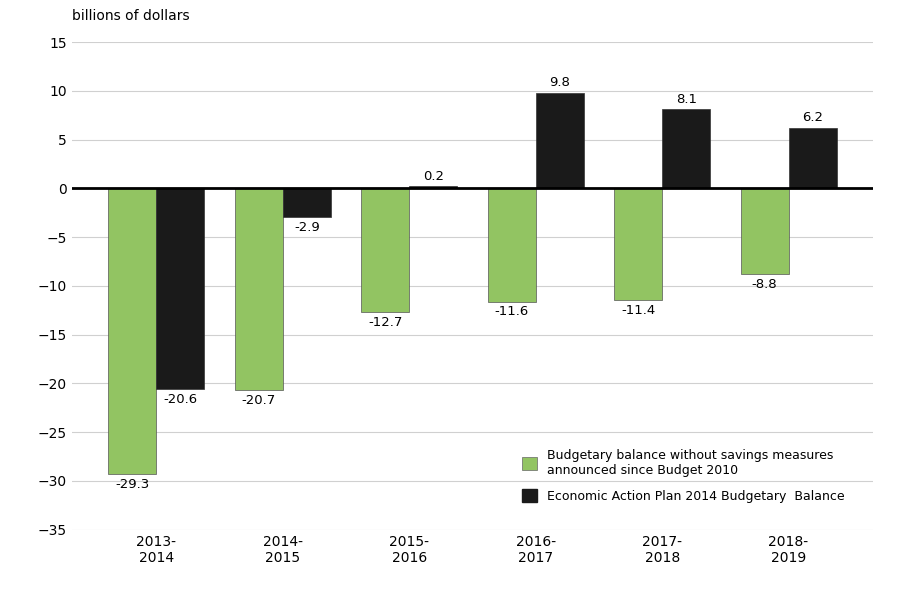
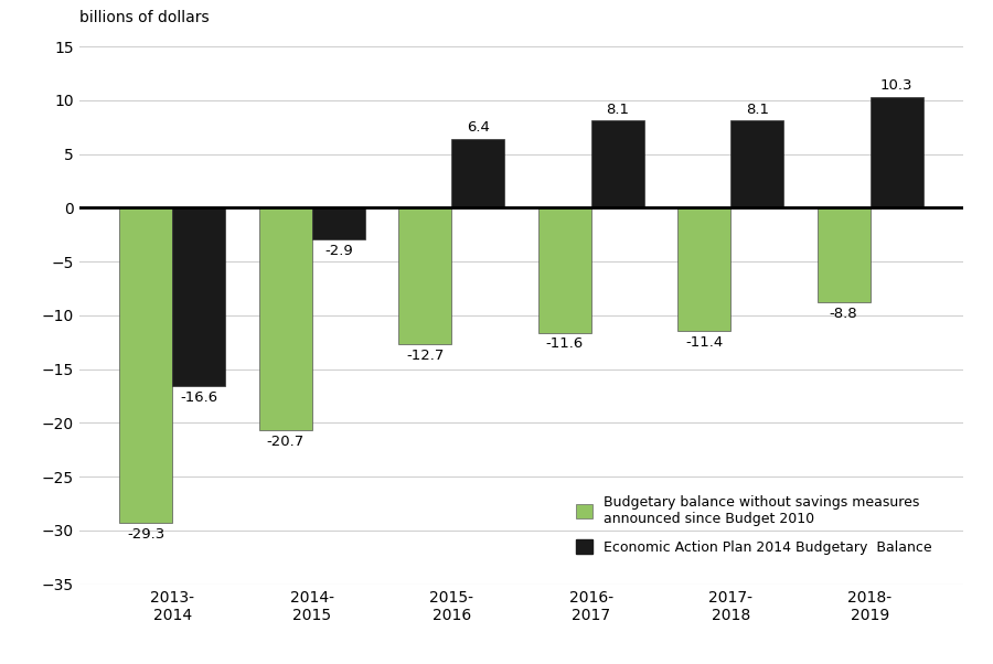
Economic Action Plan 2014 Budgetary Balance/2013- 2014: -20.6 -> -16.6
Economic Action Plan 2014 Budgetary Balance/2015- 2016: 0.2 -> 6.4
Economic Action Plan 2014 Budgetary Balance/2016- 2017: 9.8 -> 8.1
Economic Action Plan 2014 Budgetary Balance/2018- 2019: 6.2 -> 10.3
